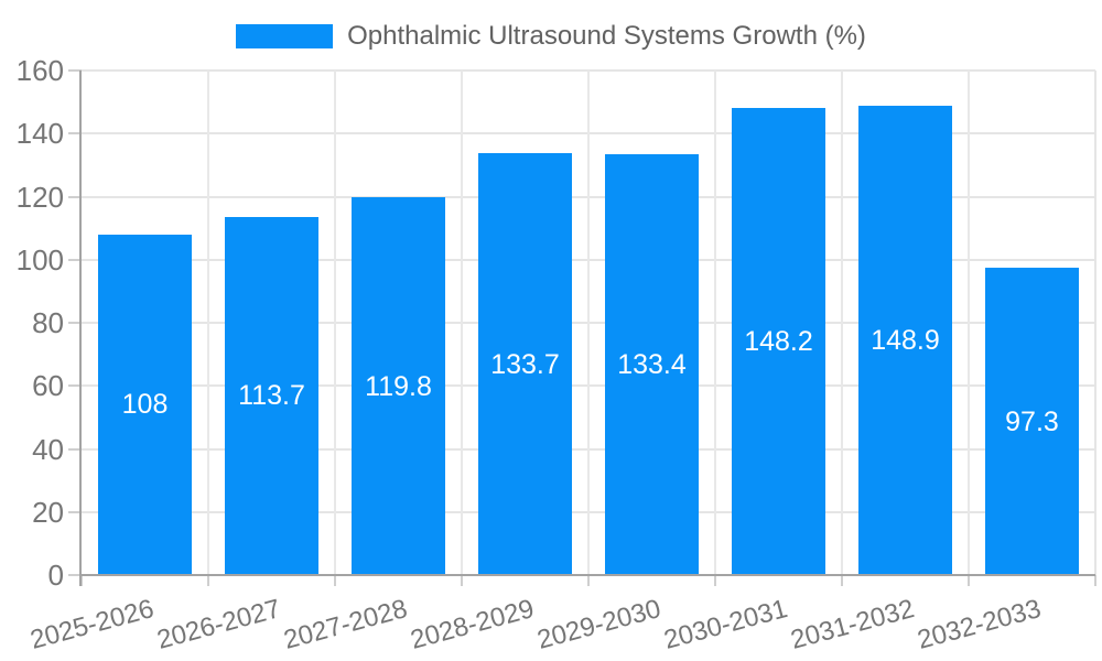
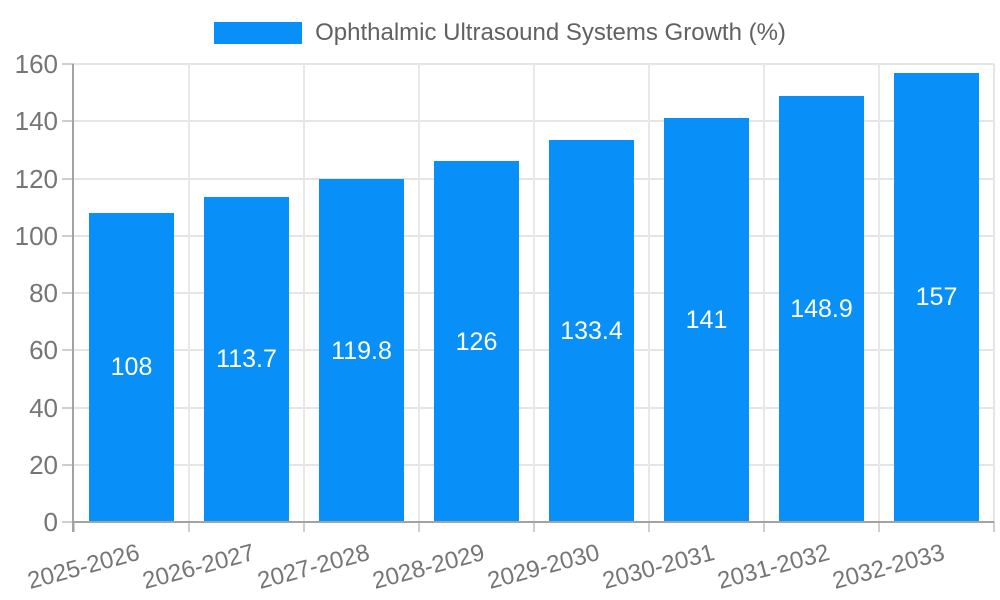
2028-2029: 133.7 -> 126
2030-2031: 148.2 -> 141
2032-2033: 97.3 -> 157
